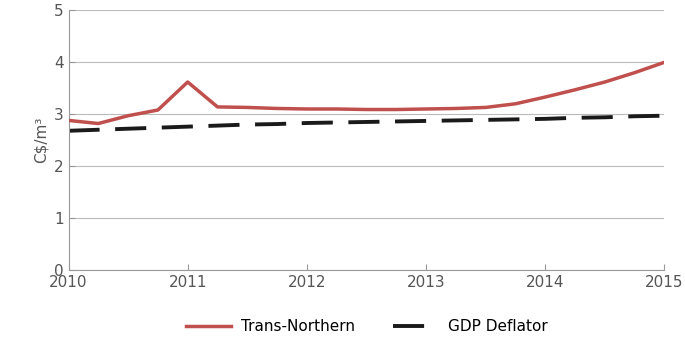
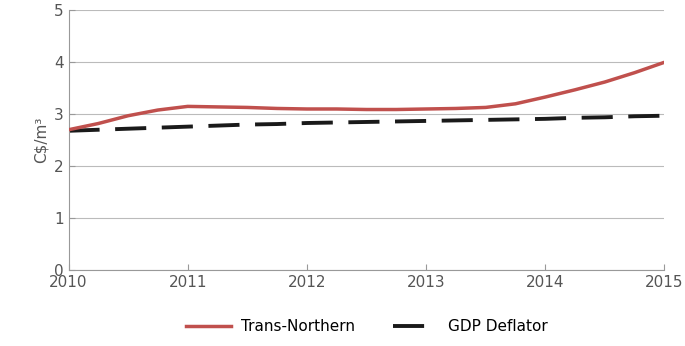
Trans-Northern/2010: 2.88 -> 2.70
Trans-Northern/2011: 3.62 -> 3.15
